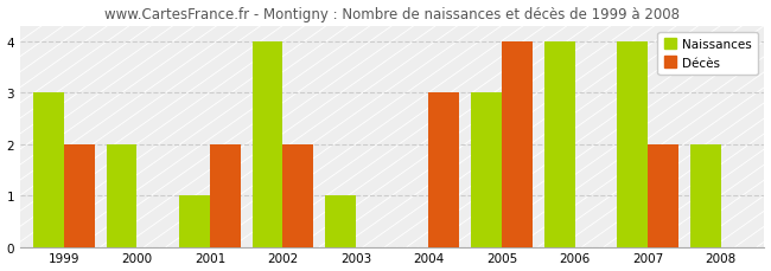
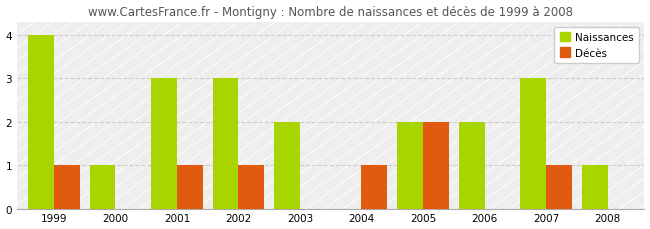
Naissances/1999: 3 -> 4
Décès/1999: 2 -> 1
Naissances/2000: 2 -> 1
Naissances/2001: 1 -> 3
Décès/2001: 2 -> 1
Naissances/2002: 4 -> 3
Décès/2002: 2 -> 1
Naissances/2003: 1 -> 2
Décès/2004: 3 -> 1
Naissances/2005: 3 -> 2
Décès/2005: 4 -> 2
Naissances/2006: 4 -> 2
Naissances/2007: 4 -> 3
Décès/2007: 2 -> 1
Naissances/2008: 2 -> 1
